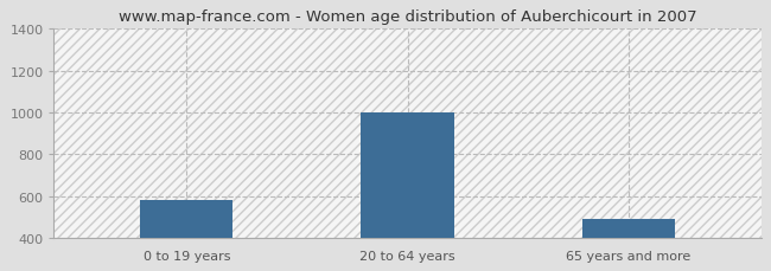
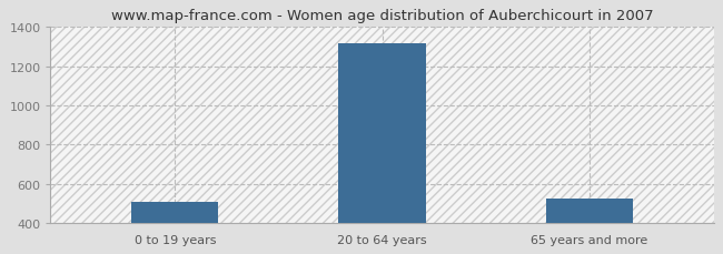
0 to 19 years: 580 -> 510
20 to 64 years: 1000 -> 1320
65 years and more: 490 -> 520
